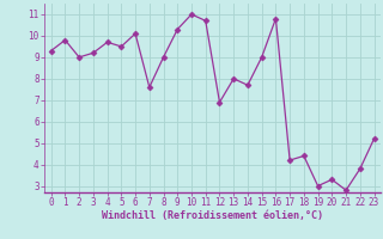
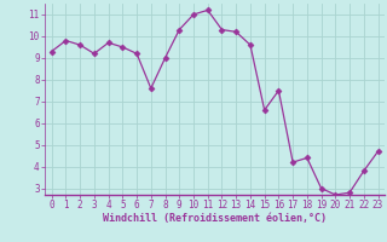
2: 9.0 -> 9.6
6: 10.1 -> 9.2
11: 10.7 -> 11.2
12: 6.9 -> 10.3
13: 8.0 -> 10.2
14: 7.7 -> 9.6
15: 9.0 -> 6.6
16: 10.8 -> 7.5
20: 3.3 -> 2.7
23: 5.2 -> 4.7
